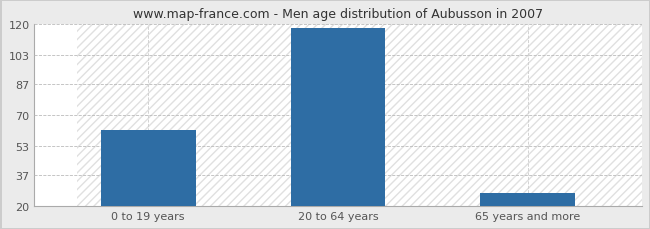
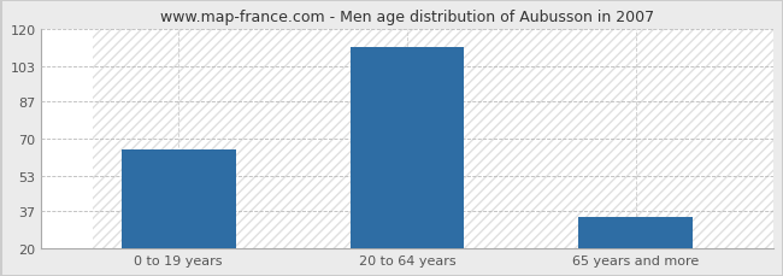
0 to 19 years: 62 -> 65
20 to 64 years: 118 -> 112
65 years and more: 27 -> 34
